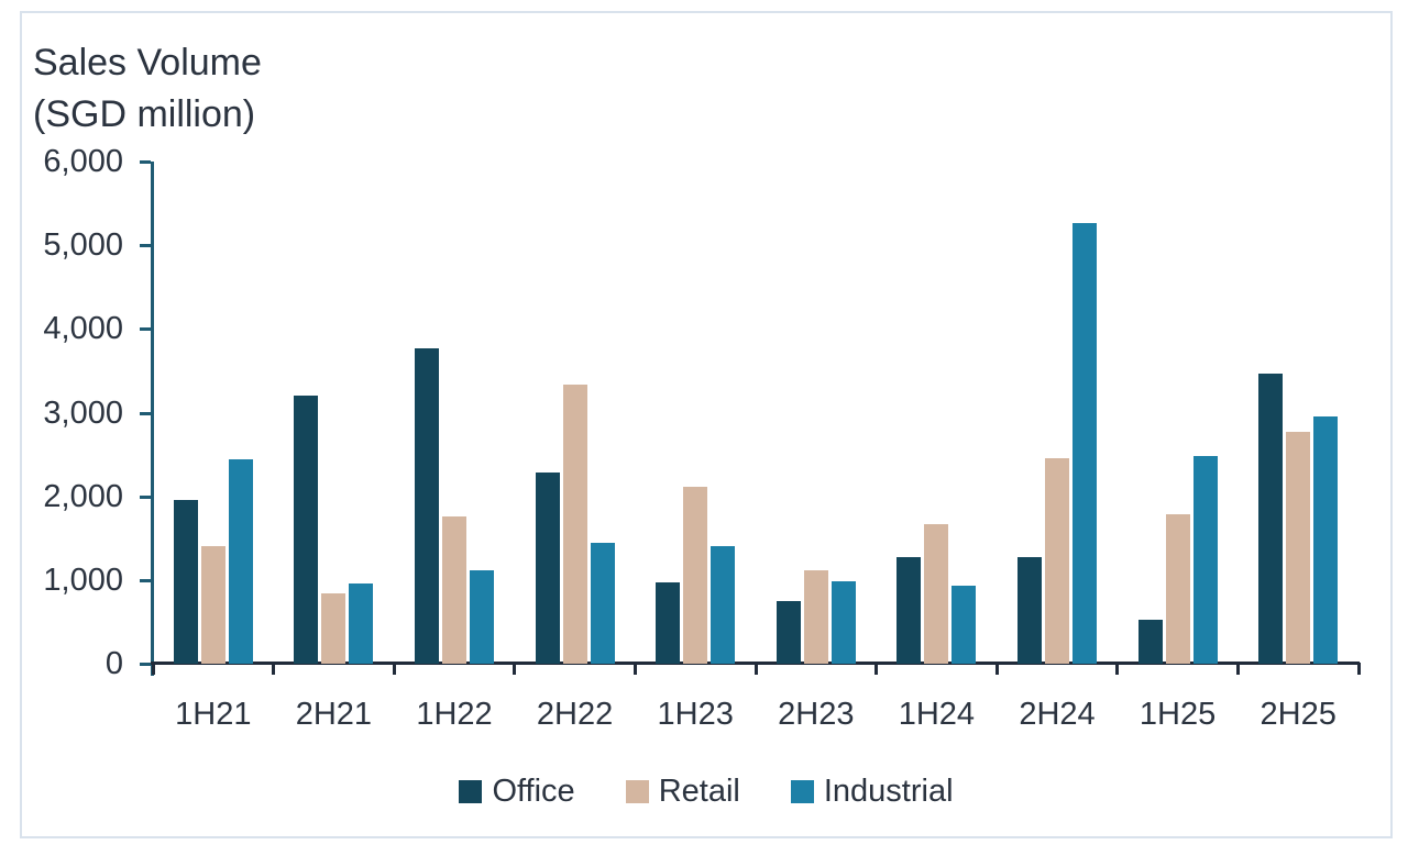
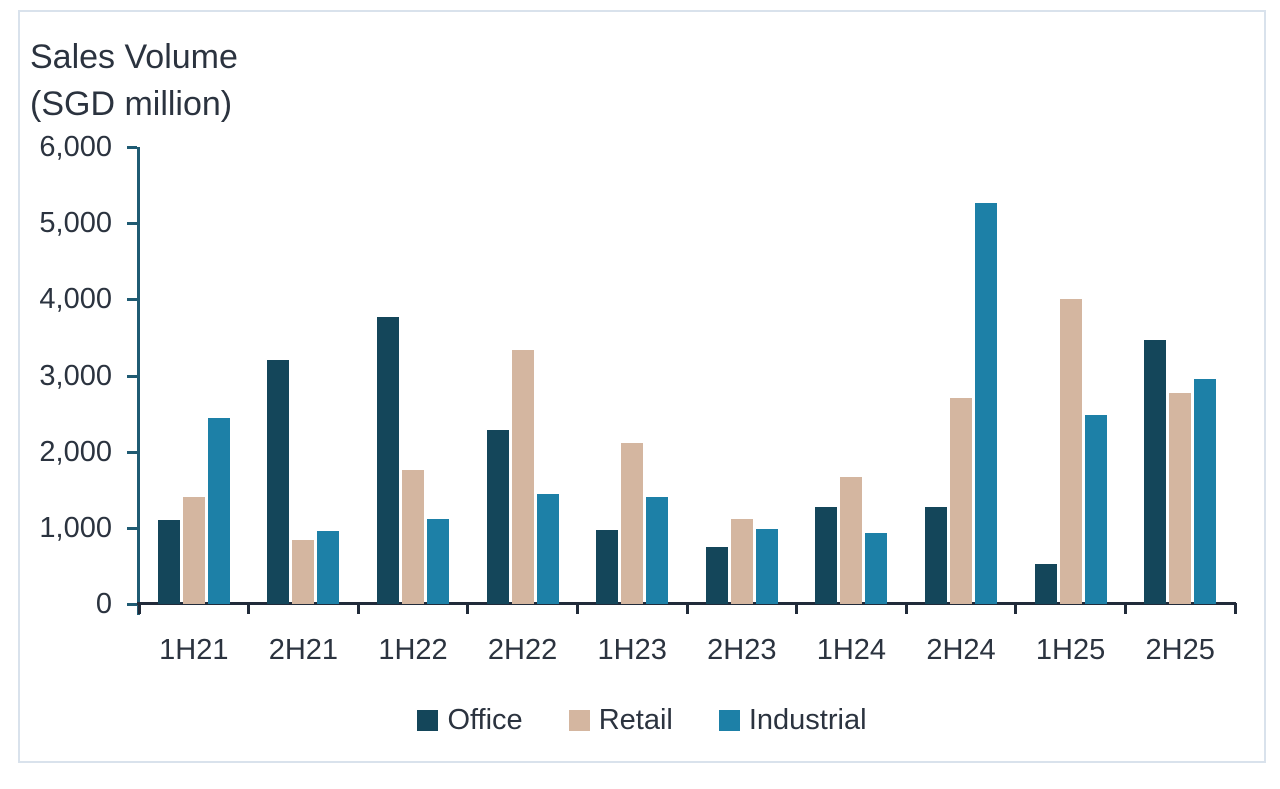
Office/1H21: 2000 -> 1100
Retail/2H24: 2400 -> 2700
Retail/1H25: 1800 -> 4000
